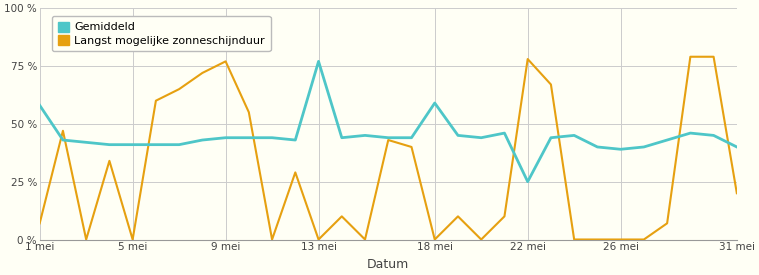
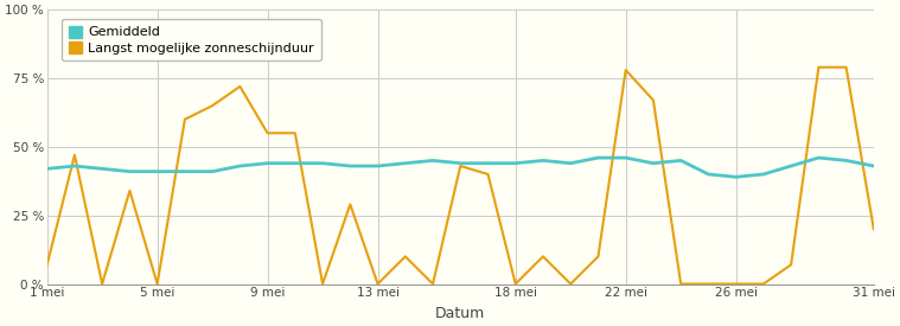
Gemiddeld/1 mei: 58 % -> 42 %
Langst mogelijke zonneschijnduur/9 mei: 77 % -> 55 %
Gemiddeld/13 mei: 77 % -> 43 %
Gemiddeld/18 mei: 59 % -> 44 %
Gemiddeld/22 mei: 25 % -> 46 %
Gemiddeld/31 mei: 40 % -> 43 %
